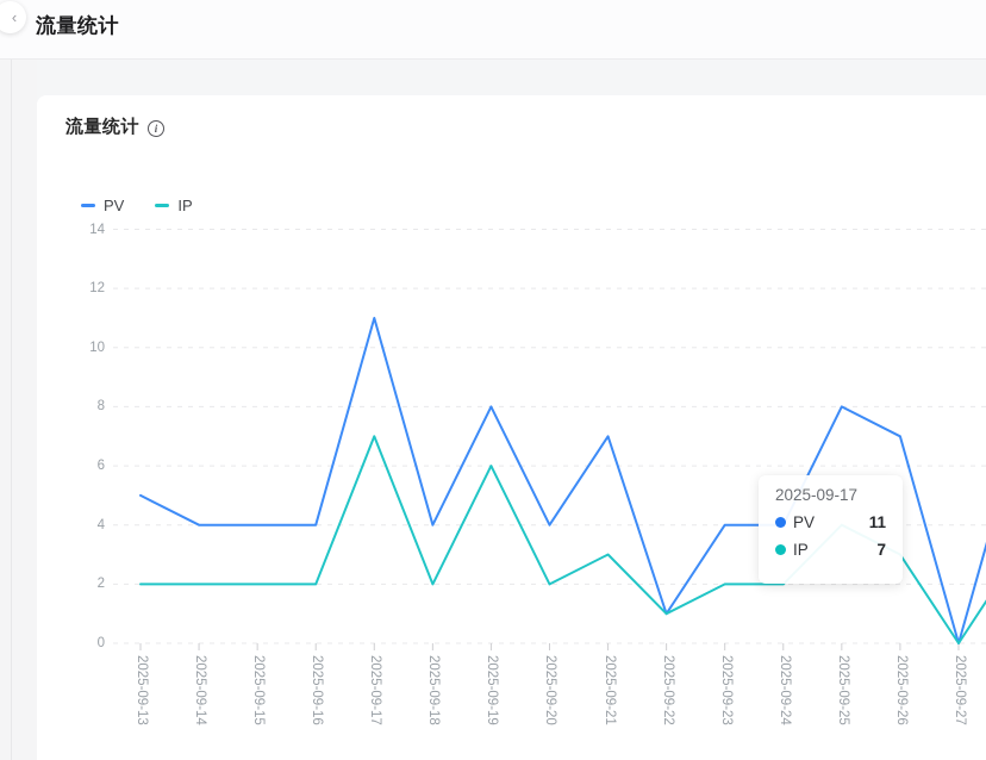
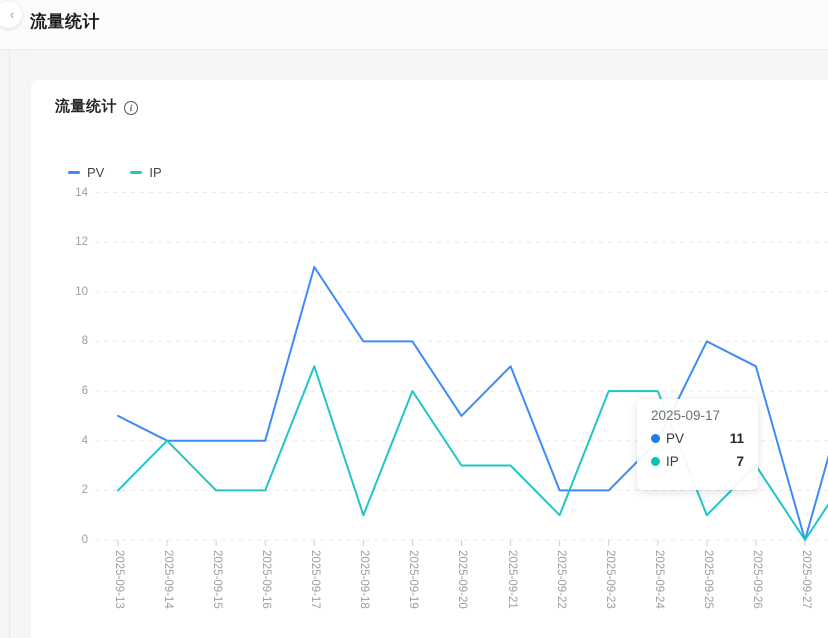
IP/2025-09-14: 2 -> 4
PV/2025-09-18: 4 -> 8
IP/2025-09-18: 2 -> 1
PV/2025-09-20: 4 -> 5
IP/2025-09-20: 2 -> 3
PV/2025-09-22: 1 -> 2
PV/2025-09-23: 4 -> 2
IP/2025-09-23: 2 -> 6
IP/2025-09-24: 2 -> 6
IP/2025-09-25: 4 -> 1
